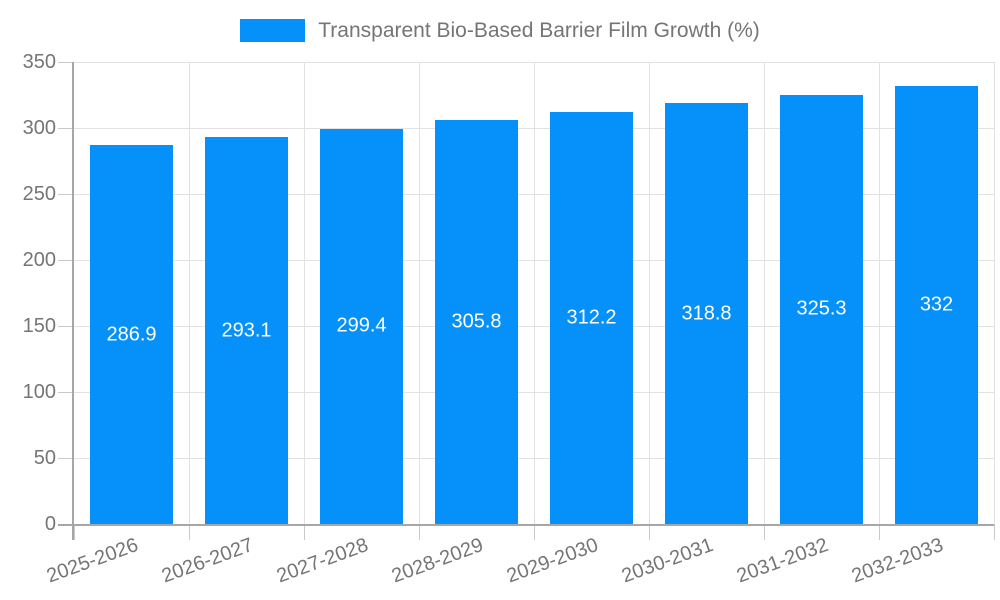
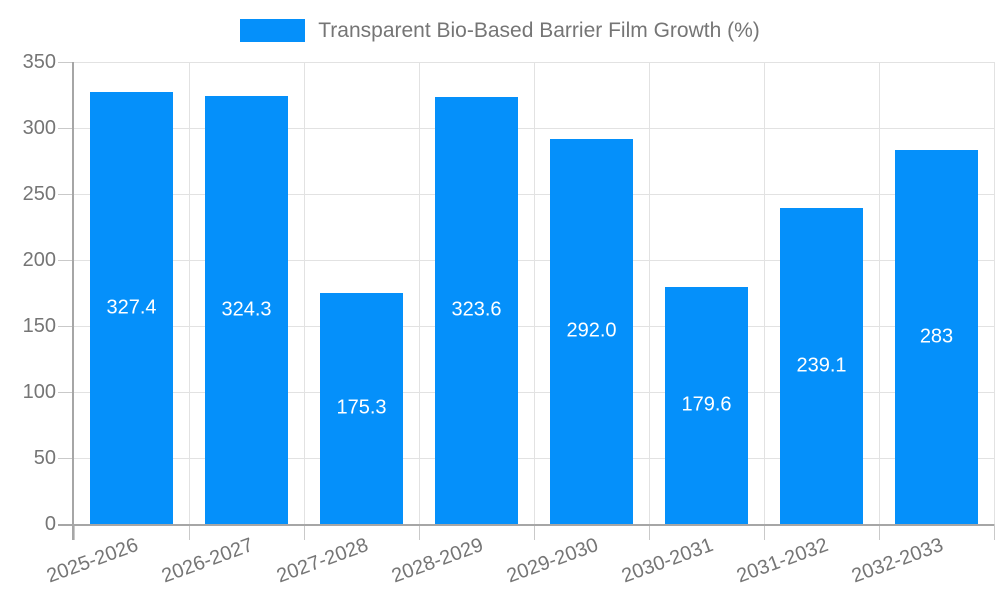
2025-2026: 286.9 -> 327.4
2026-2027: 293.1 -> 324.3
2027-2028: 299.4 -> 175.3
2028-2029: 305.8 -> 323.6
2029-2030: 312.2 -> 292.0
2030-2031: 318.8 -> 179.6
2031-2032: 325.3 -> 239.1
2032-2033: 332 -> 283
